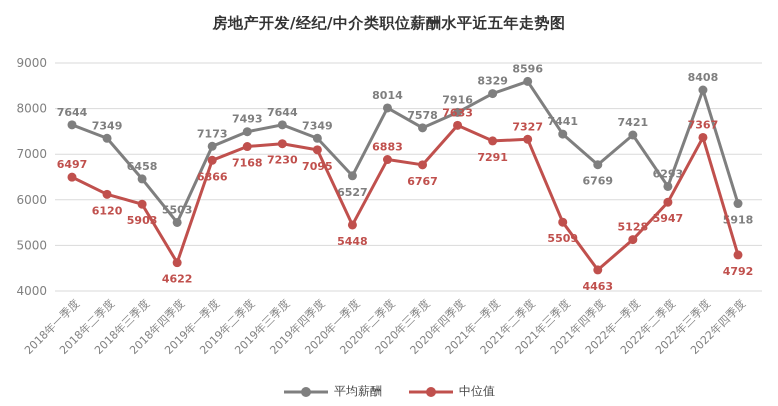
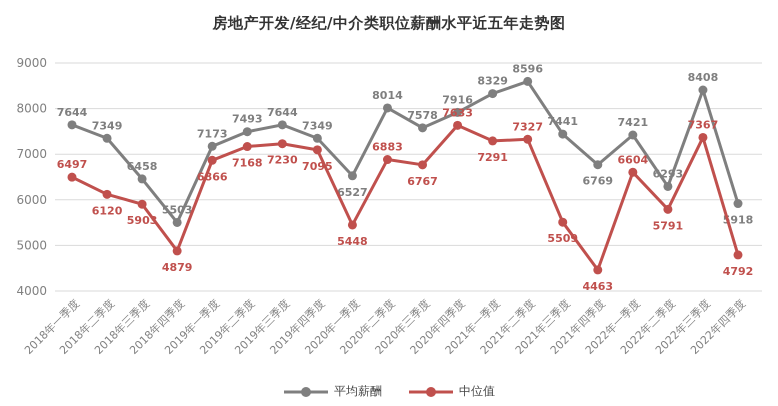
中位值/2018年四季度: 4622 -> 4879
中位值/2022年一季度: 5128 -> 6604
中位值/2022年二季度: 5947 -> 5791
